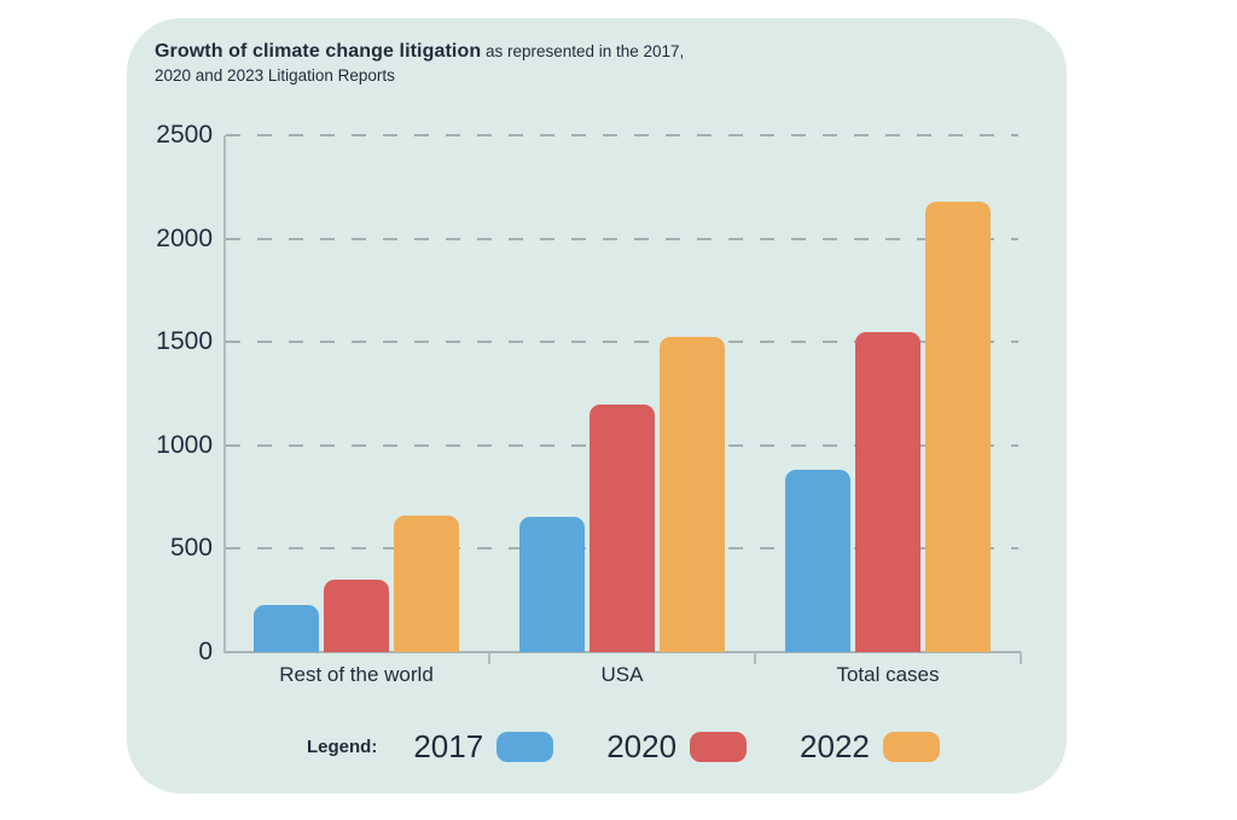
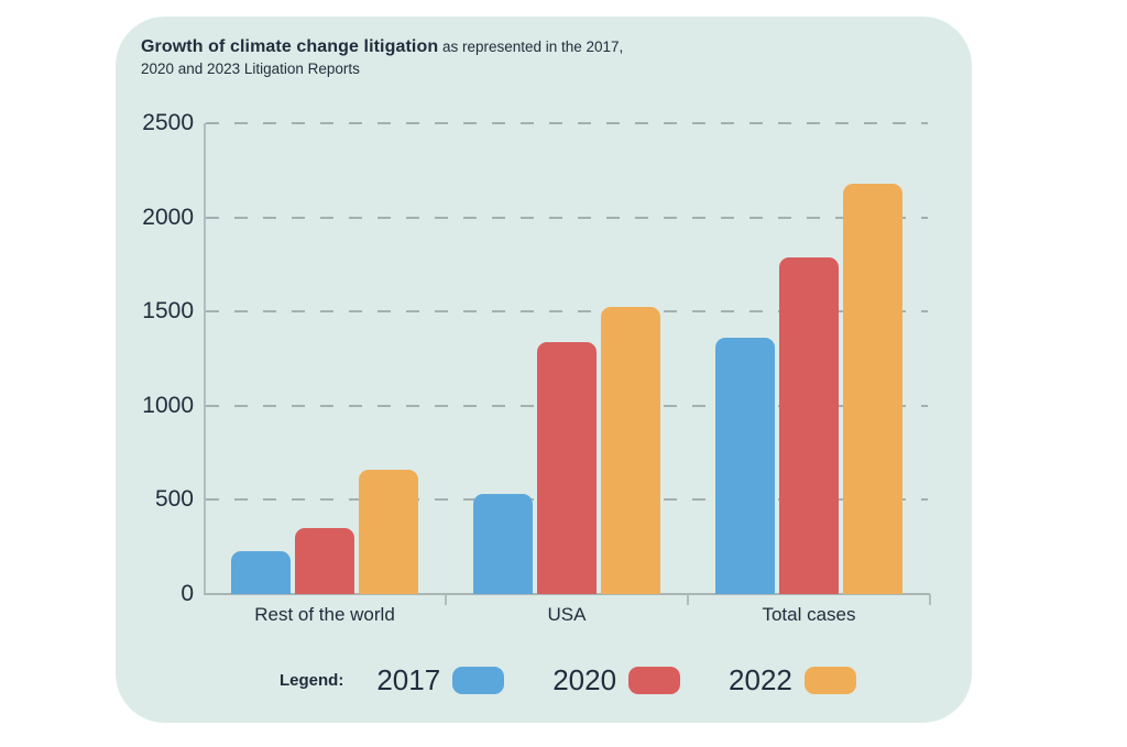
2017/USA: 650 -> 530
2020/USA: 1200 -> 1340
2017/Total cases: 880 -> 1360
2020/Total cases: 1550 -> 1790
